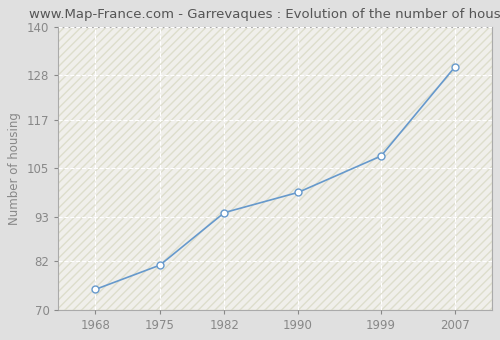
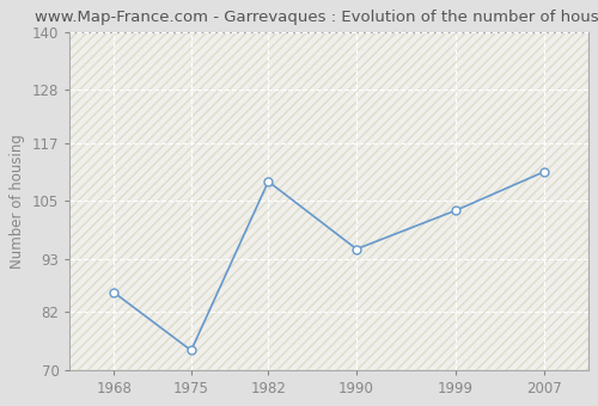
1968: 75 -> 86
1975: 81 -> 74
1982: 94 -> 109
1990: 99 -> 95
1999: 108 -> 103
2007: 130 -> 111
